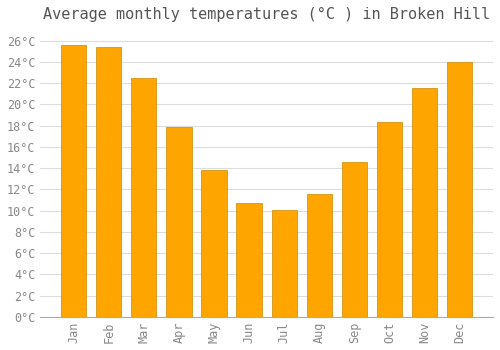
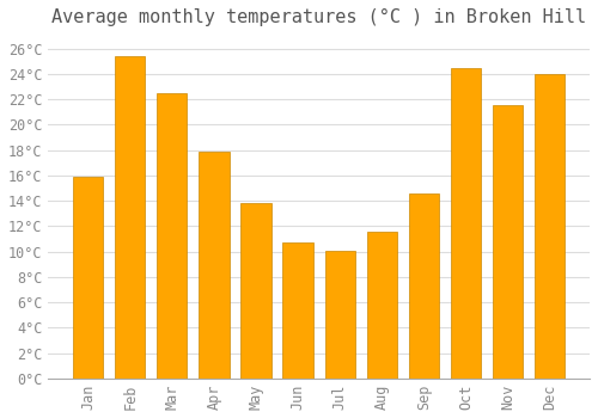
Jan: 25.6°C -> 15.9°C
Oct: 18.3°C -> 24.5°C
